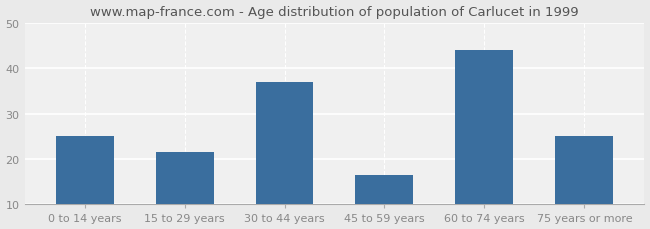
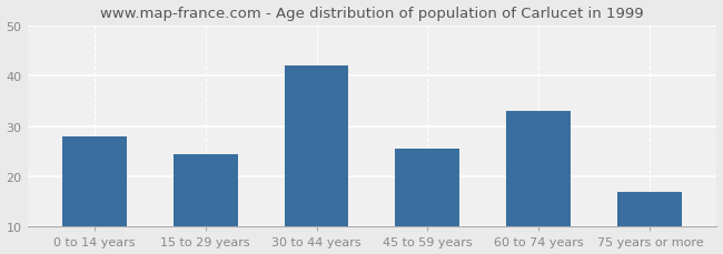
0 to 14 years: 25.0 -> 28.0
15 to 29 years: 21.5 -> 24.5
30 to 44 years: 37.0 -> 42.0
45 to 59 years: 16.5 -> 25.5
60 to 74 years: 44.0 -> 33.0
75 years or more: 25.0 -> 17.0
